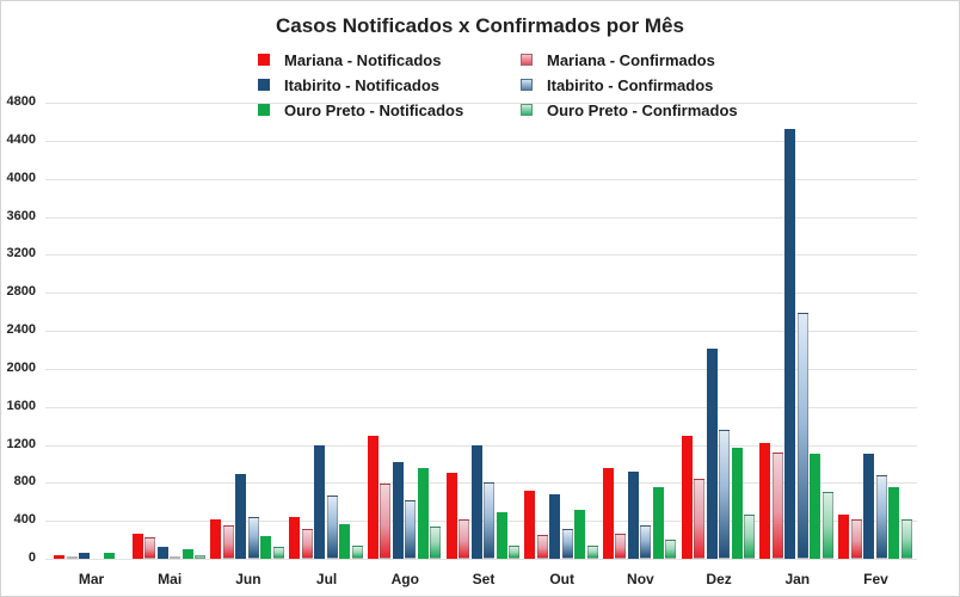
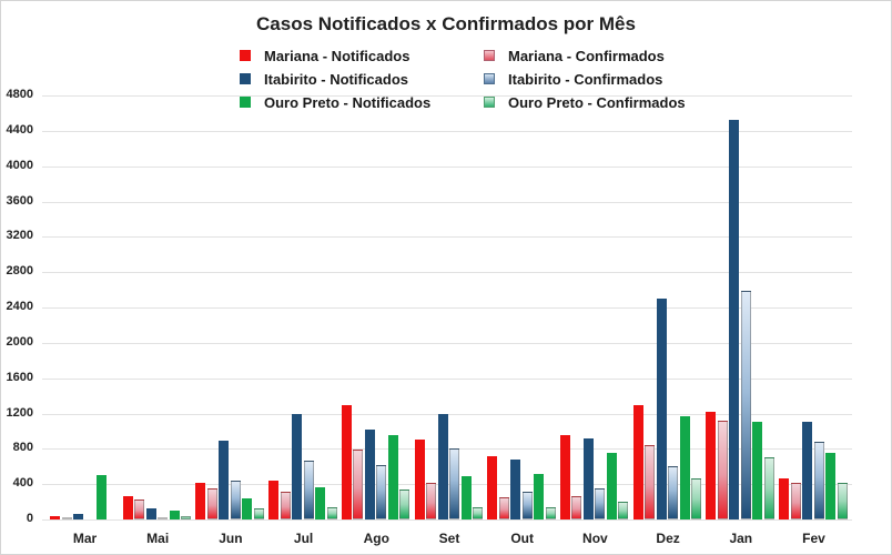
Ouro Preto - Notificados/Mar: 100 -> 500
Itabirito - Notificados/Dez: 2200 -> 2500
Itabirito - Confirmados/Dez: 1400 -> 600
